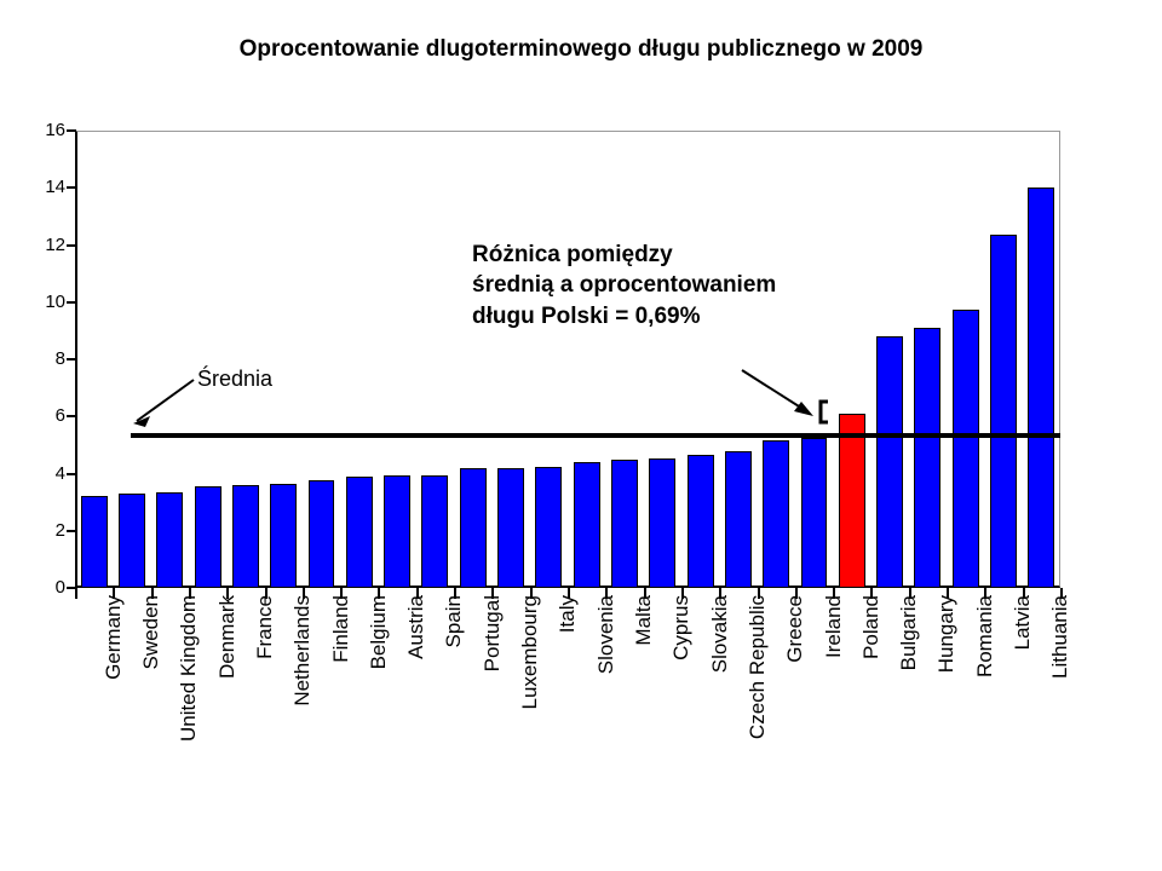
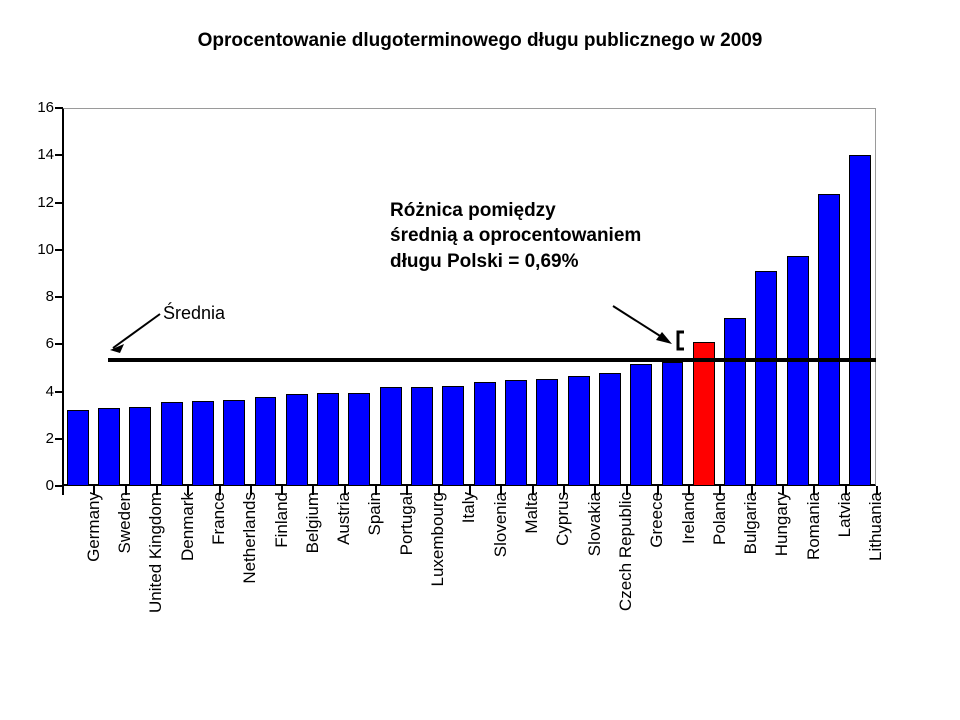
Bulgaria: 8.8 -> 7.1
